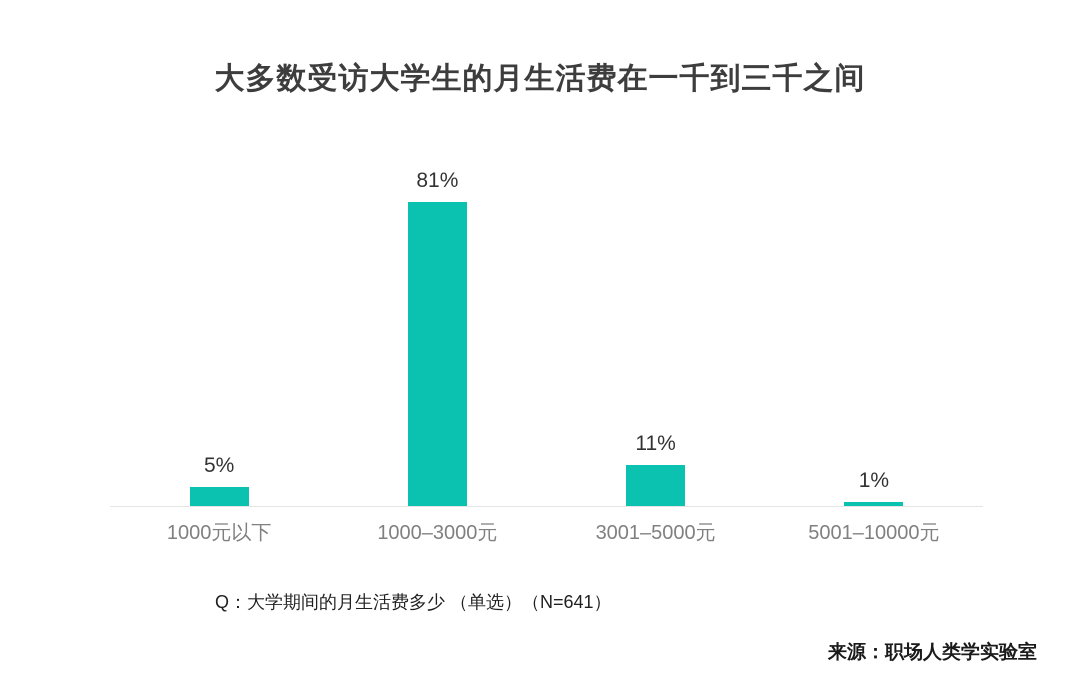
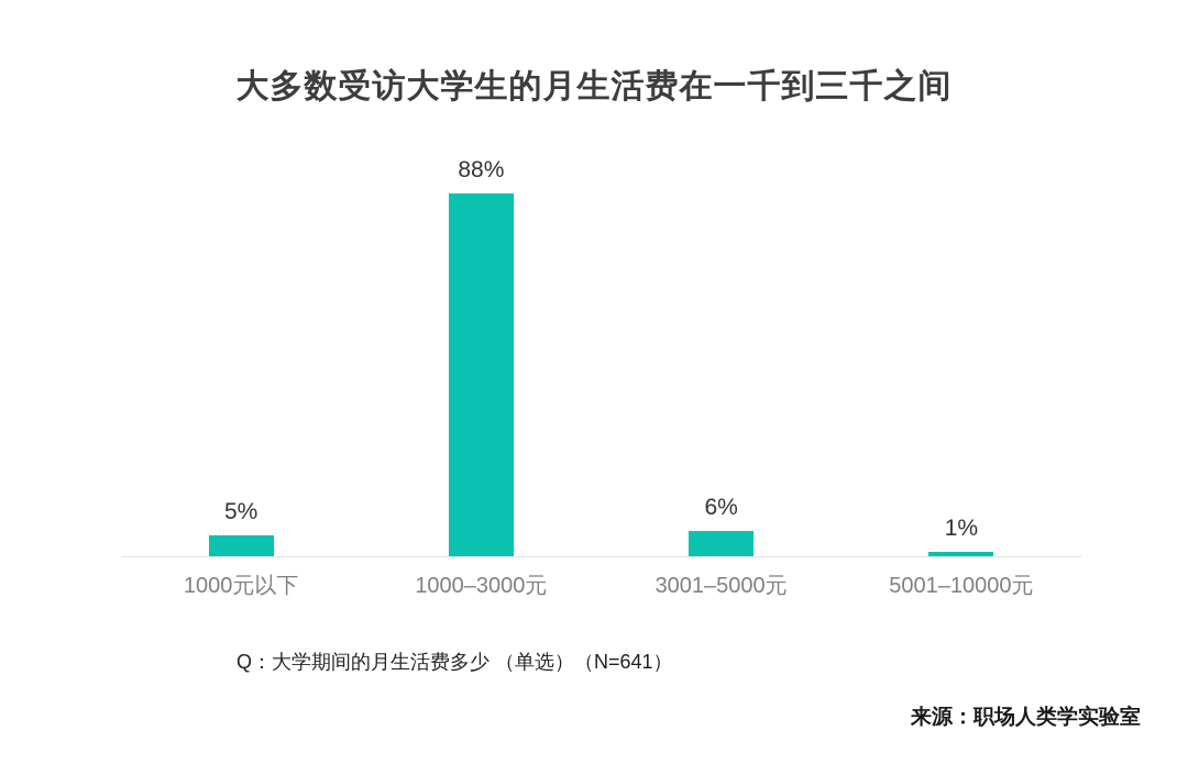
1000–3000元: 81% -> 88%
3001–5000元: 11% -> 6%
